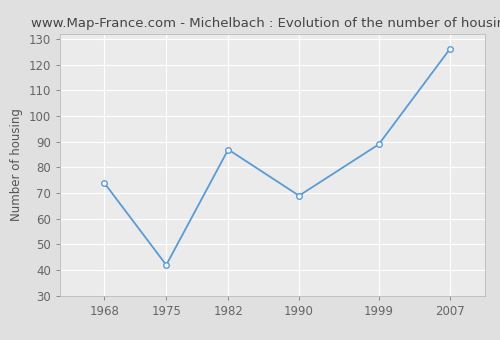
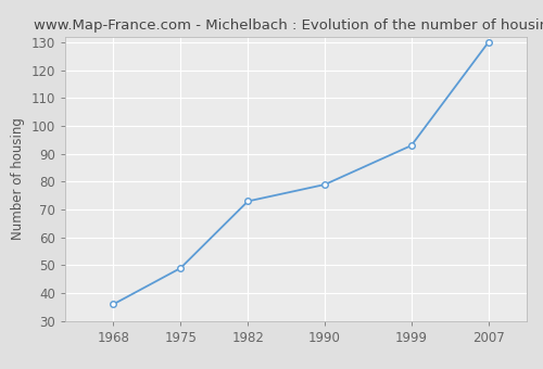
1968: 74 -> 36
1975: 42 -> 49
1982: 87 -> 73
1990: 69 -> 79
1999: 89 -> 93
2007: 126 -> 130
